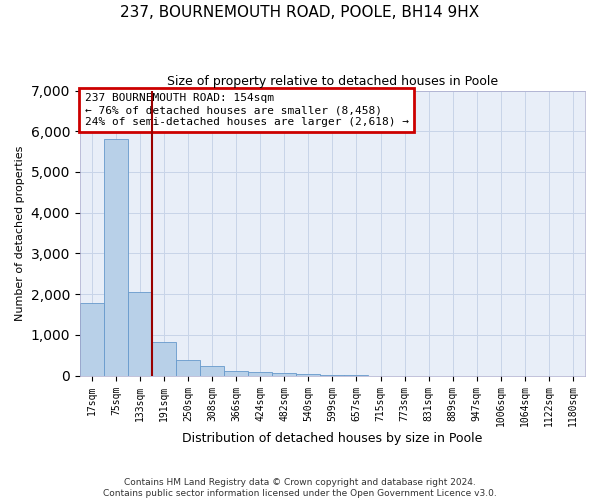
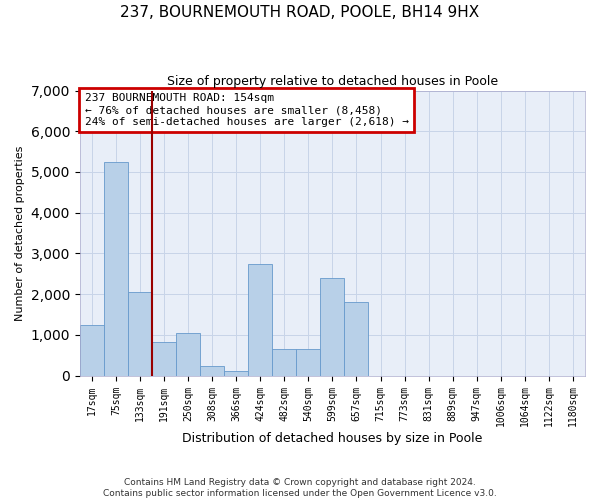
17sqm: 1,790 -> 1,250
75sqm: 5,800 -> 5,250
250sqm: 380 -> 1,050
424sqm: 80 -> 2,750
482sqm: 80 -> 650
540sqm: 30 -> 650
599sqm: 0 -> 2,400
657sqm: 0 -> 1,800
